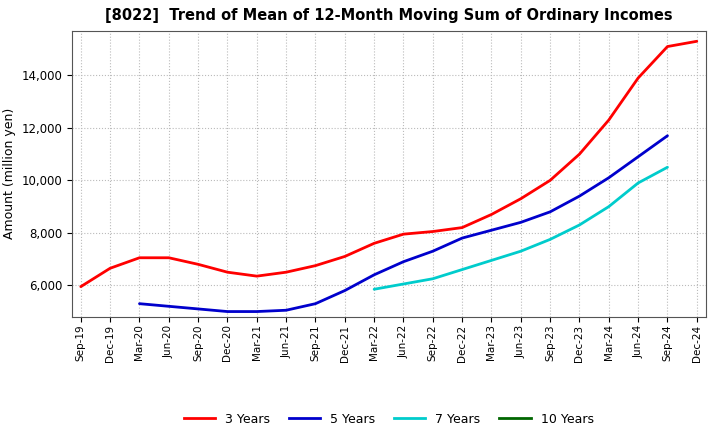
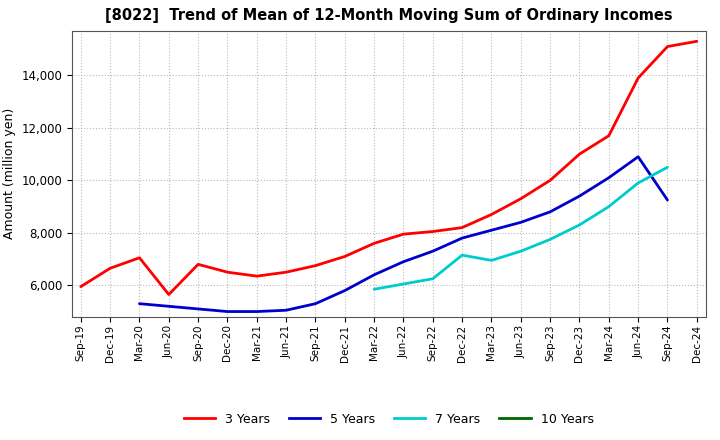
3 Years/Jun-20: 7,050 -> 5,650
7 Years/Dec-22: 6,600 -> 7,150
3 Years/Mar-24: 12,300 -> 11,700
5 Years/Sep-24: 11,700 -> 9,250
